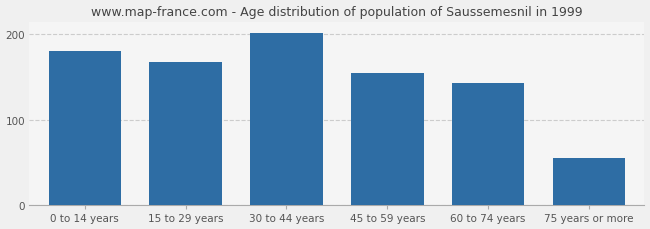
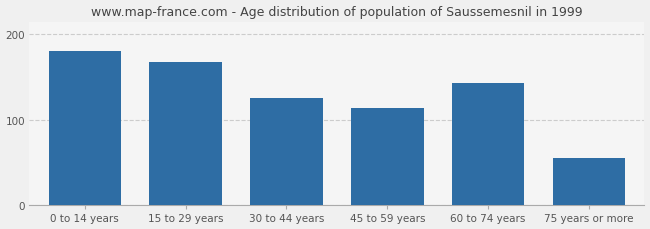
30 to 44 years: 202 -> 126
45 to 59 years: 155 -> 114
